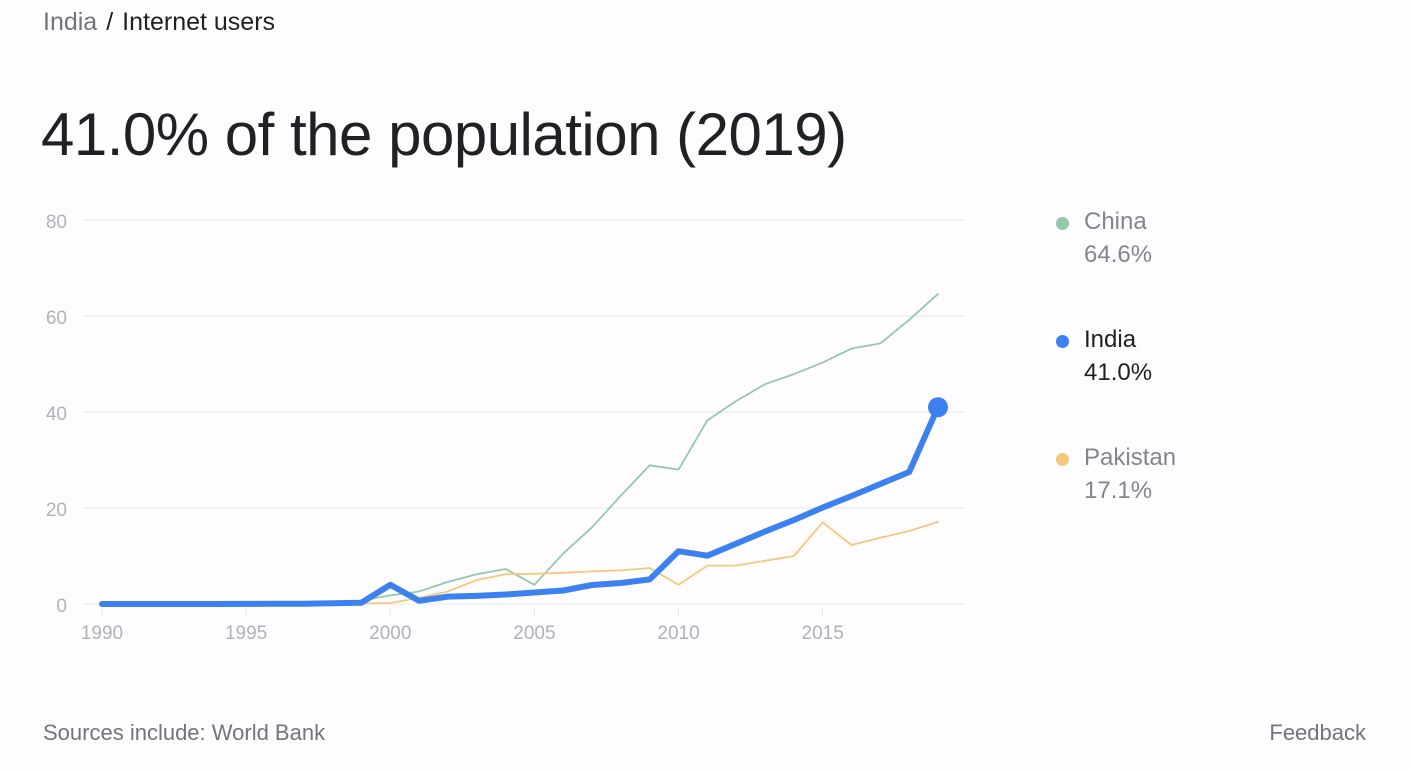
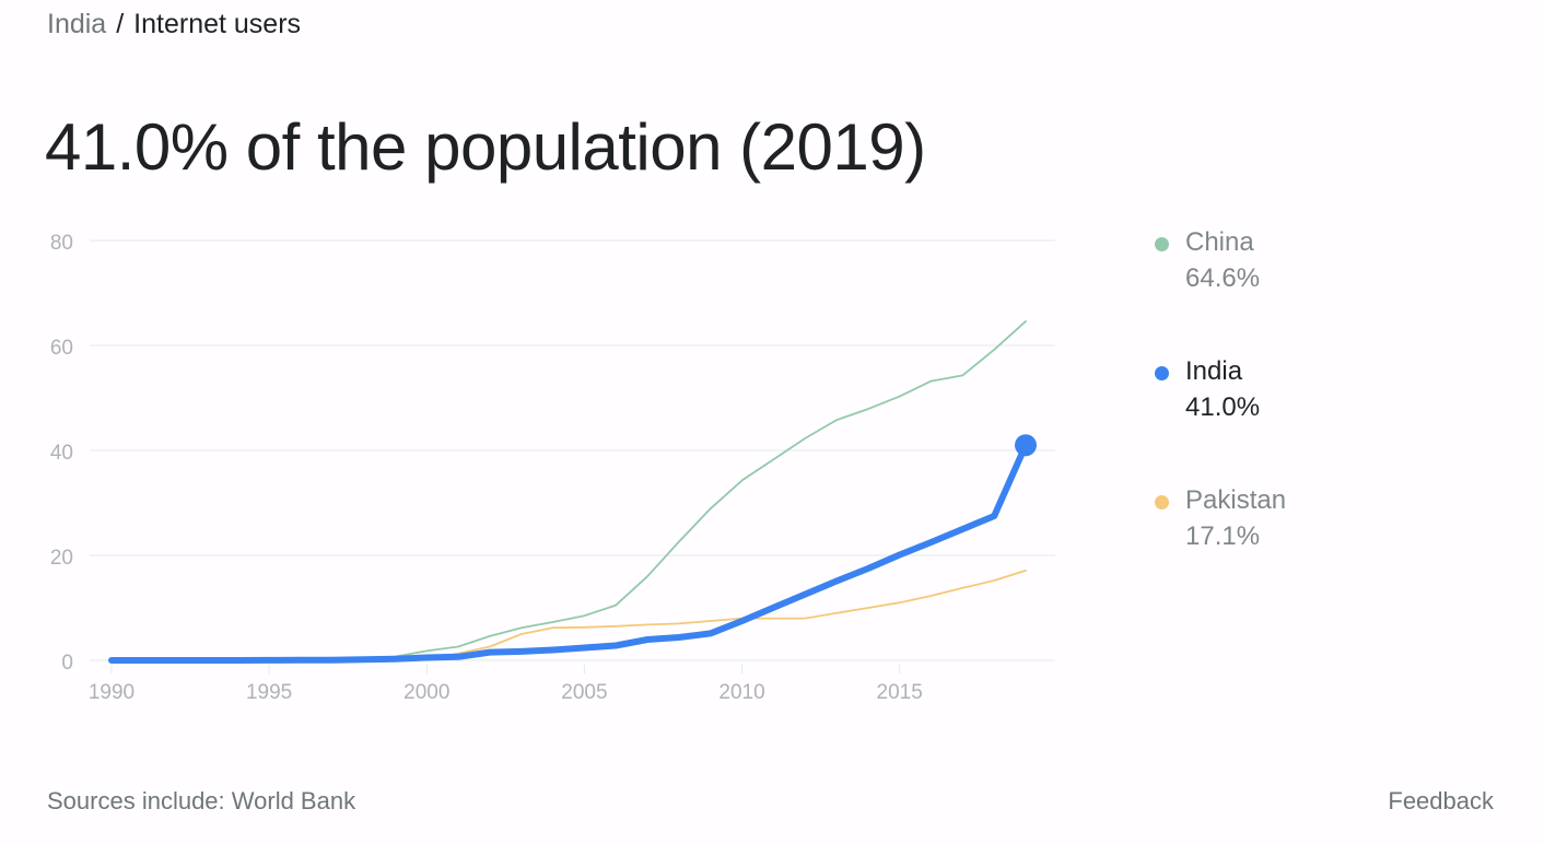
India/2000: 4 -> 1
China/2005: 4 -> 8
China/2010: 28 -> 34
India/2010: 11 -> 8
Pakistan/2010: 4 -> 8
Pakistan/2015: 17 -> 11
